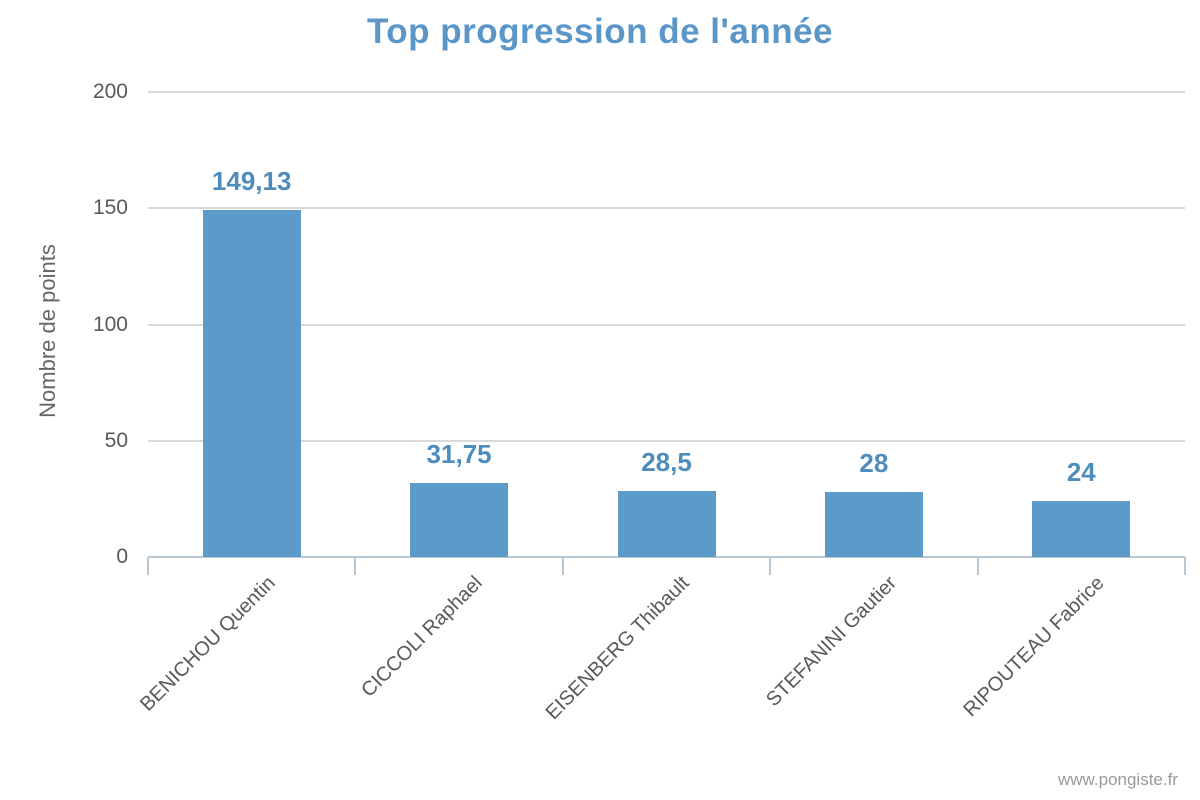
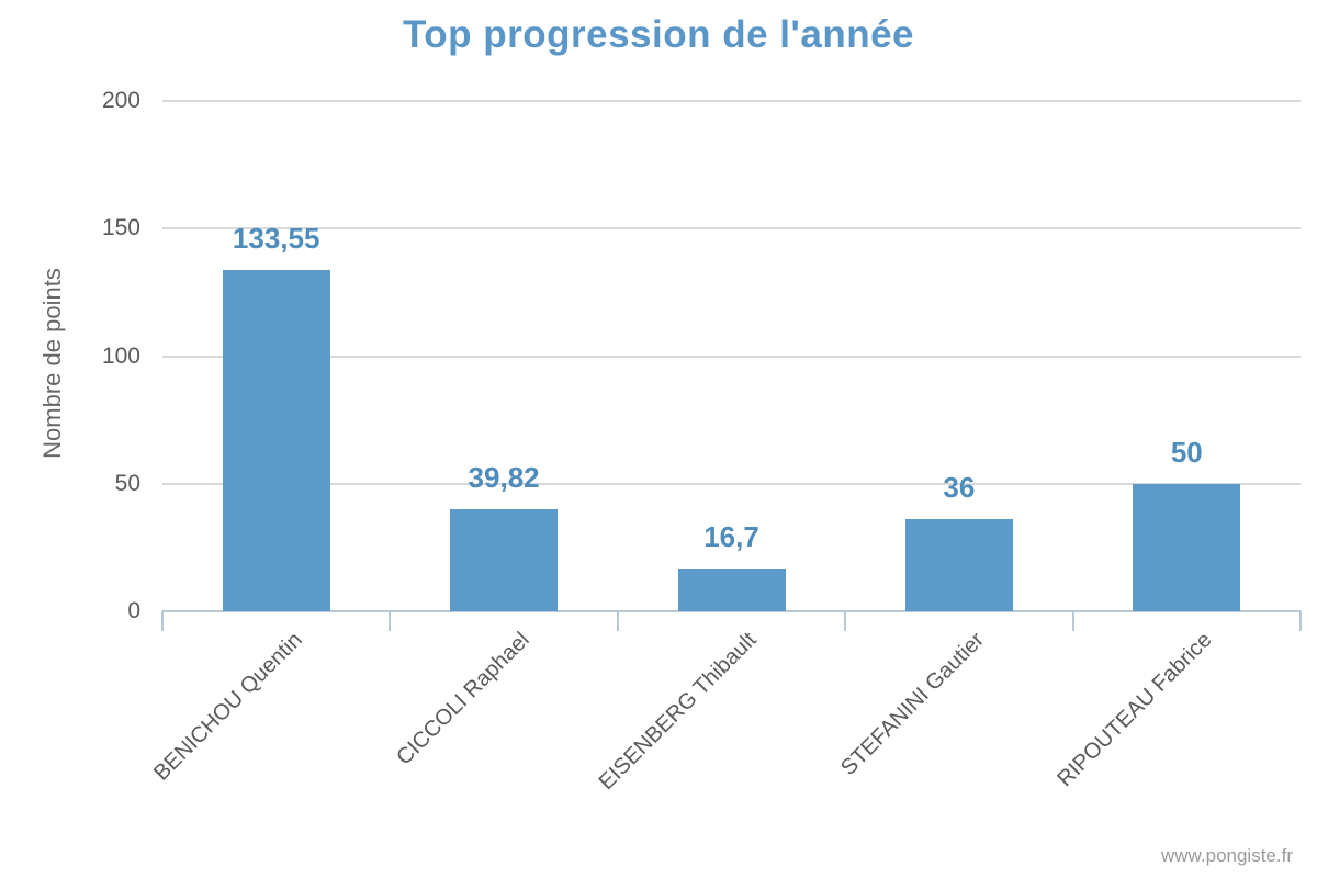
BENICHOU Quentin: 149,13 -> 133,55
CICCOLI Raphael: 31,75 -> 39,82
EISENBERG Thibault: 28,5 -> 16,7
STEFANINI Gautier: 28 -> 36
RIPOUTEAU Fabrice: 24 -> 50
